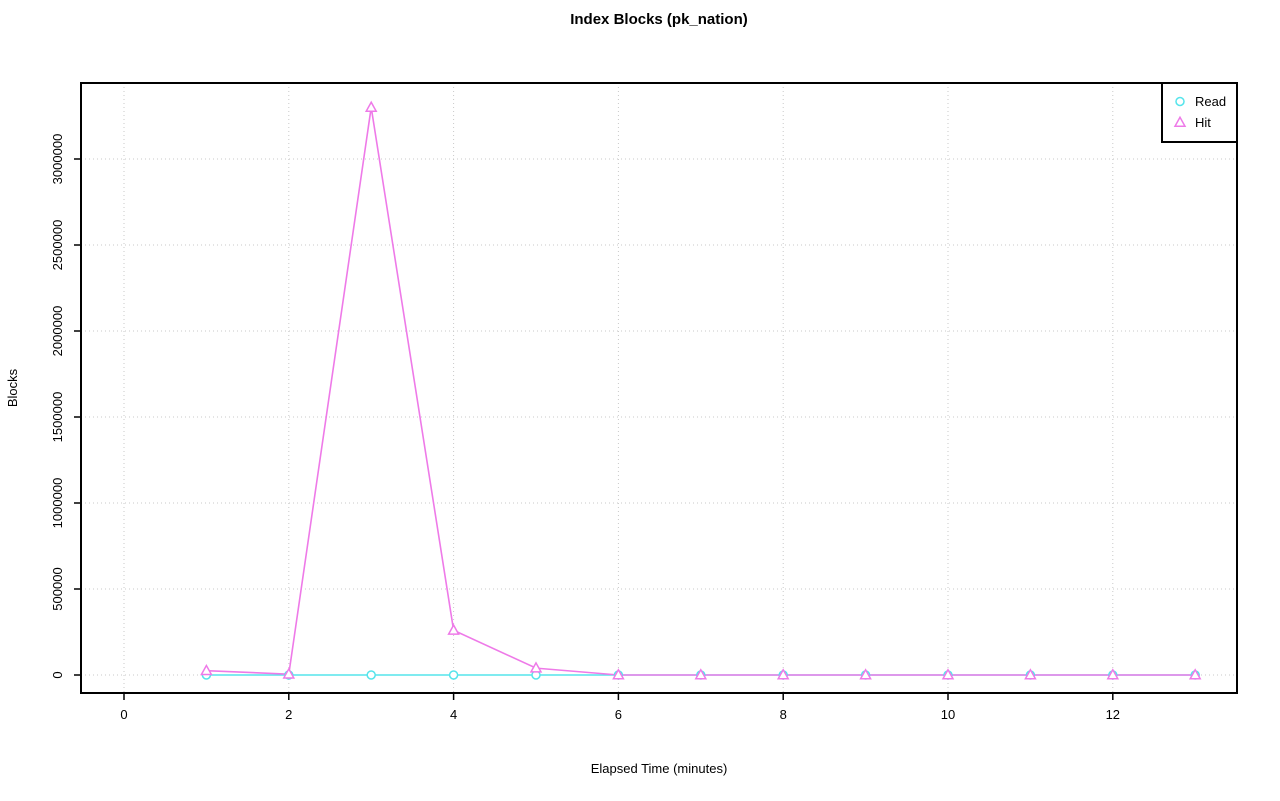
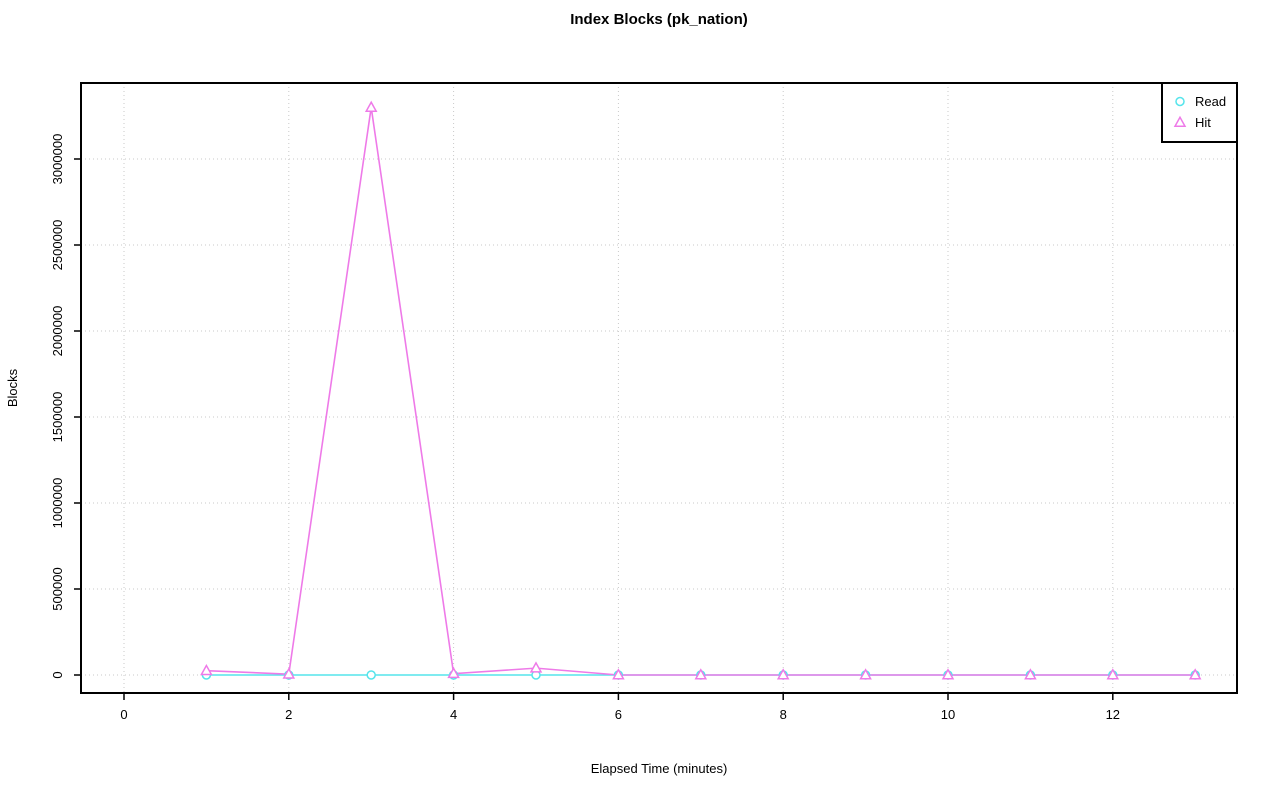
Hit/4: 260000 -> 10000
